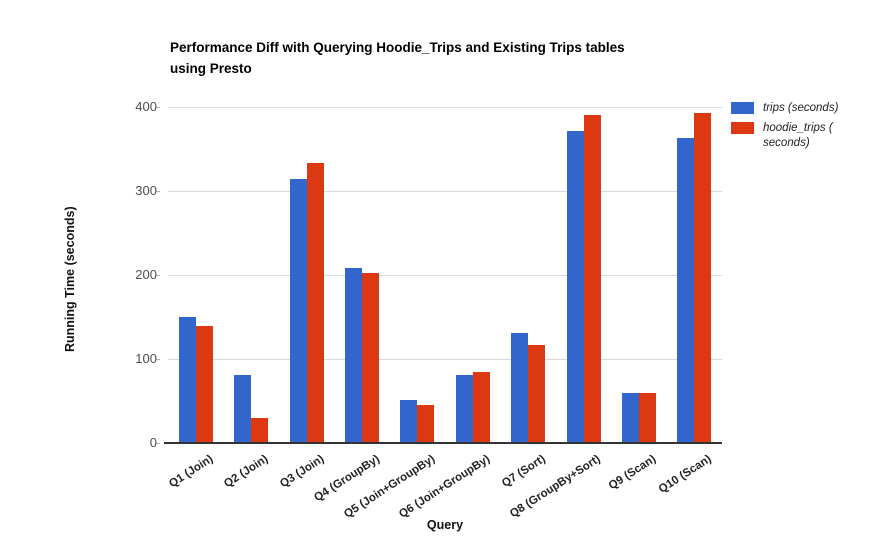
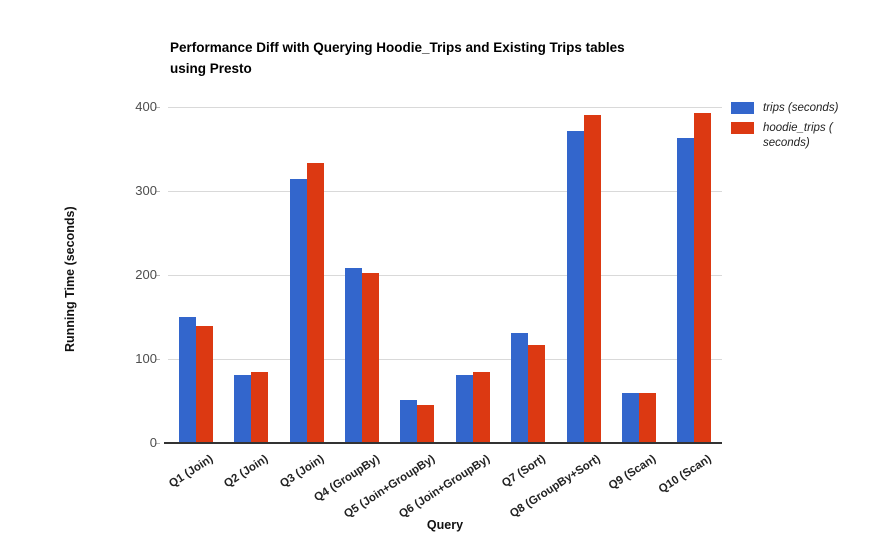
hoodie_trips ( seconds)/Q2 (Join): 30 -> 80
